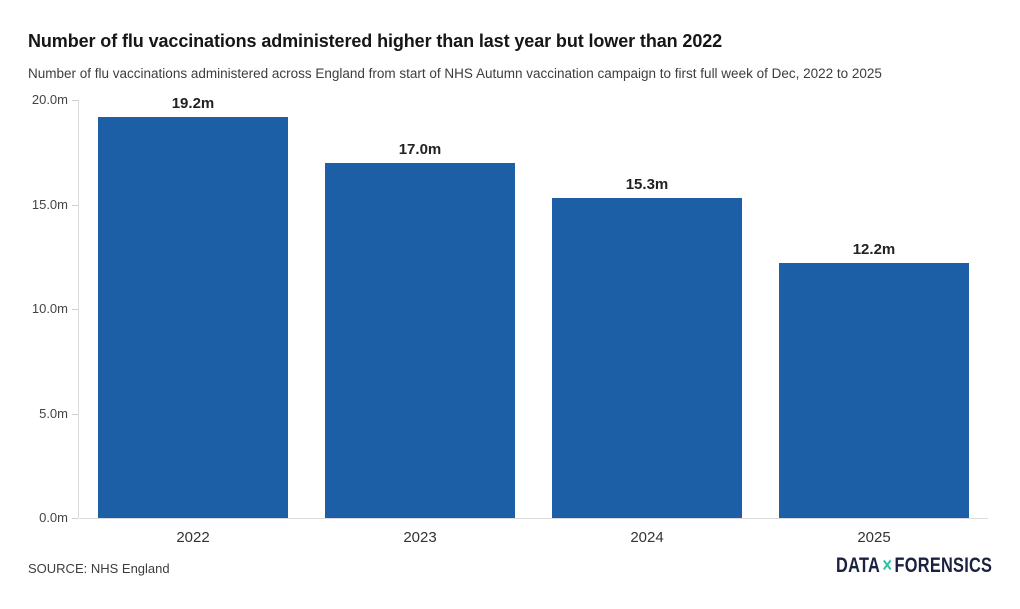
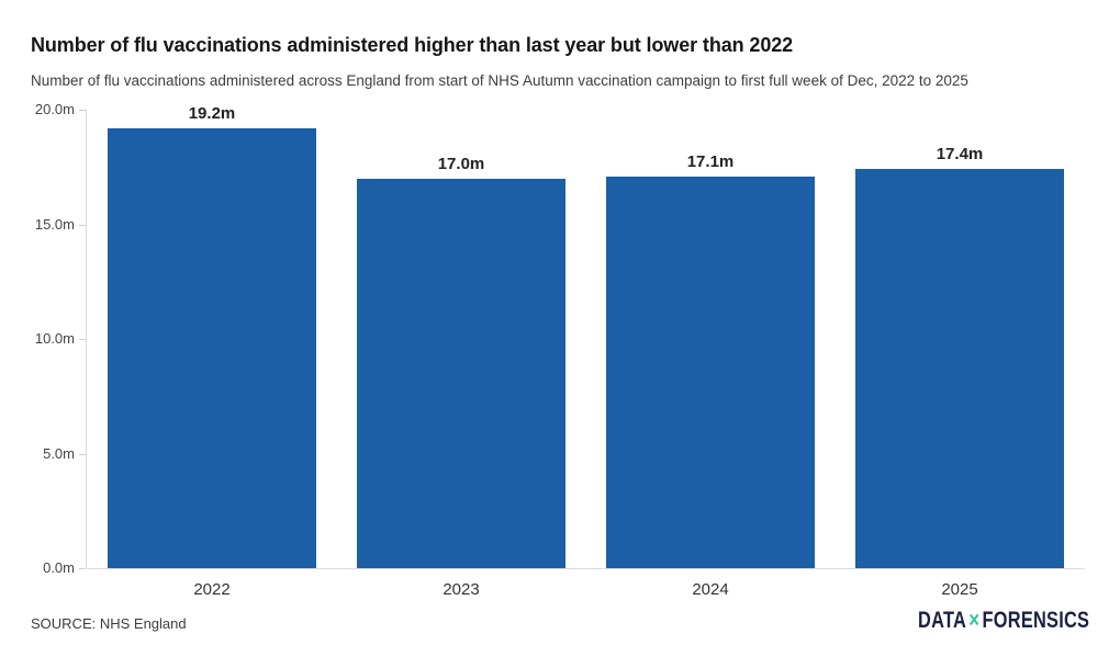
2024: 15.3m -> 17.1m
2025: 12.2m -> 17.4m
